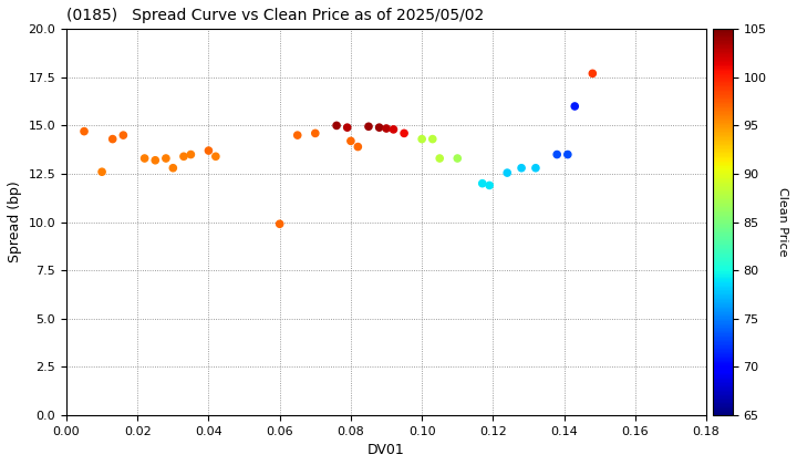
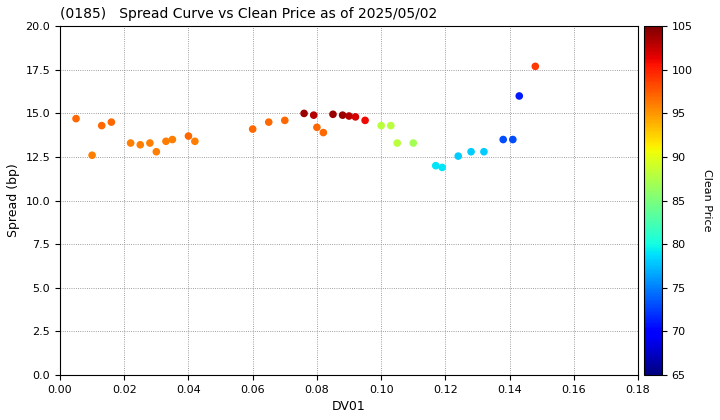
0.06: 9.9 -> 14.1
